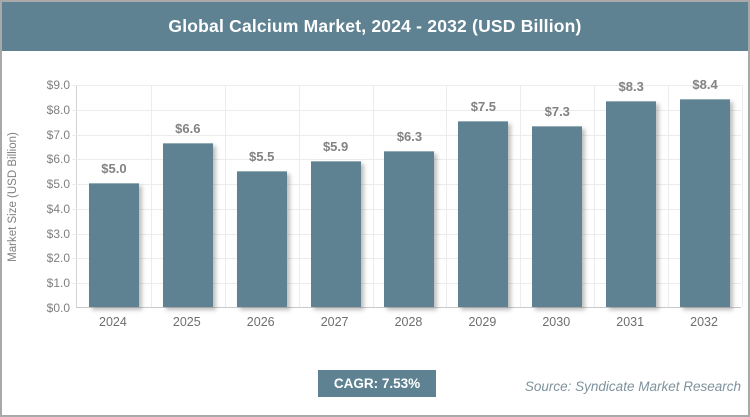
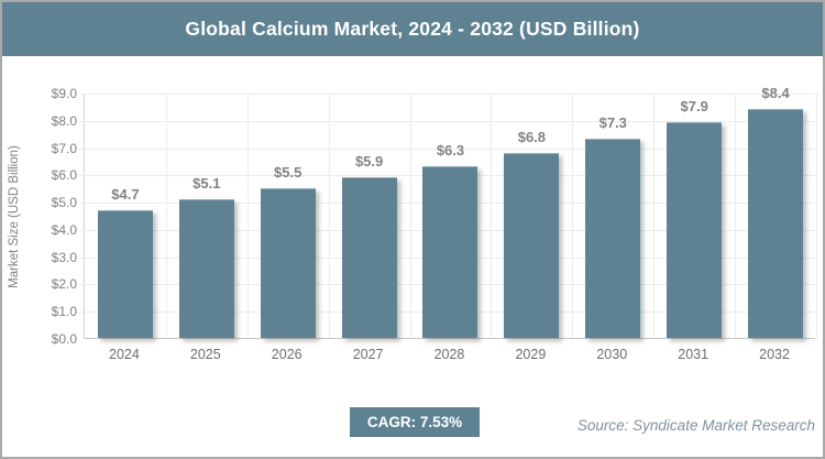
2024: $5.0 -> $4.7
2025: $6.6 -> $5.1
2029: $7.5 -> $6.8
2031: $8.3 -> $7.9
